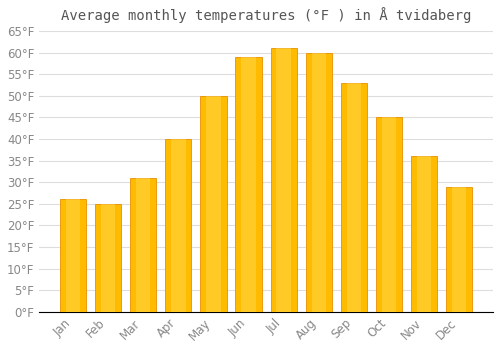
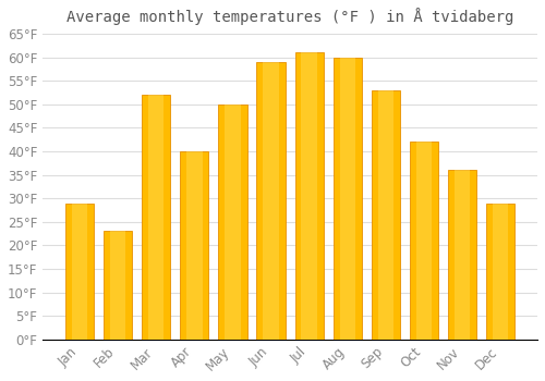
Jan: 26°F -> 29°F
Feb: 25°F -> 23°F
Mar: 31°F -> 52°F
Oct: 45°F -> 42°F
